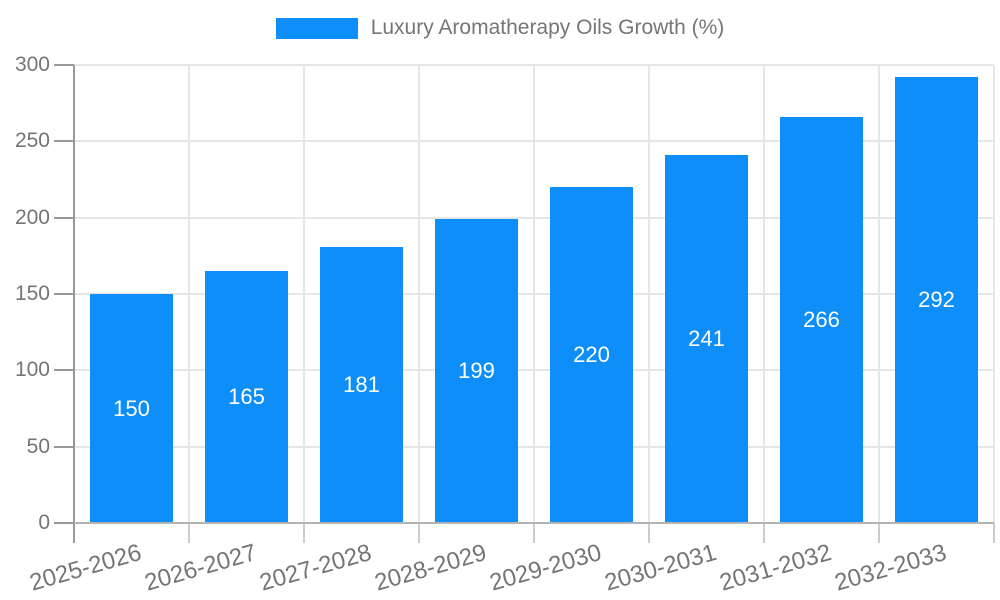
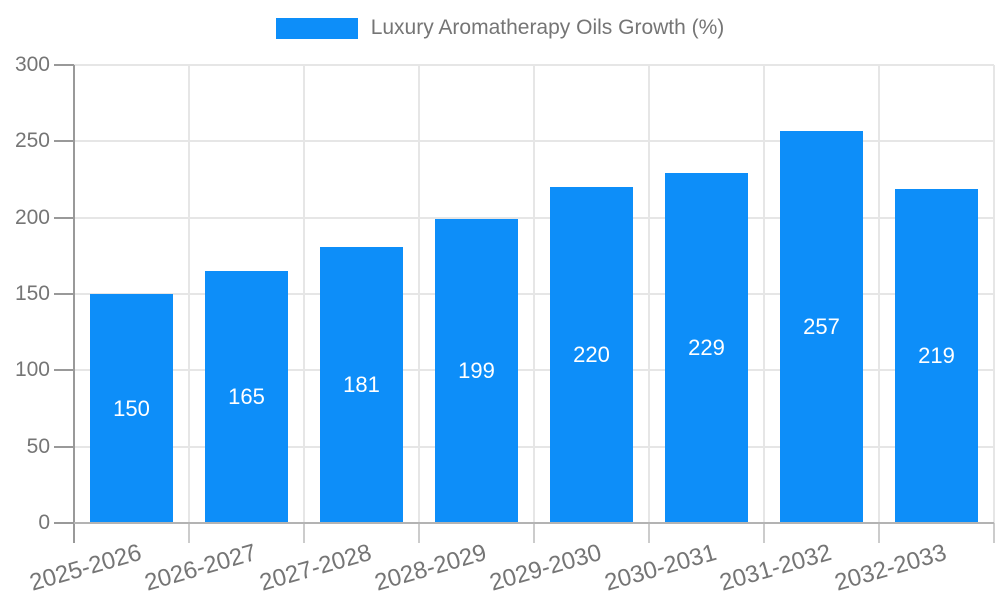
2030-2031: 241 -> 229
2031-2032: 266 -> 257
2032-2033: 292 -> 219
